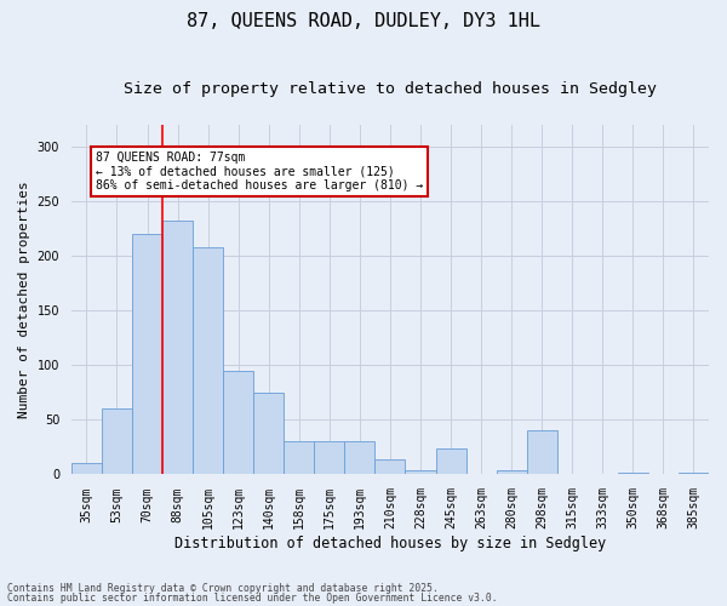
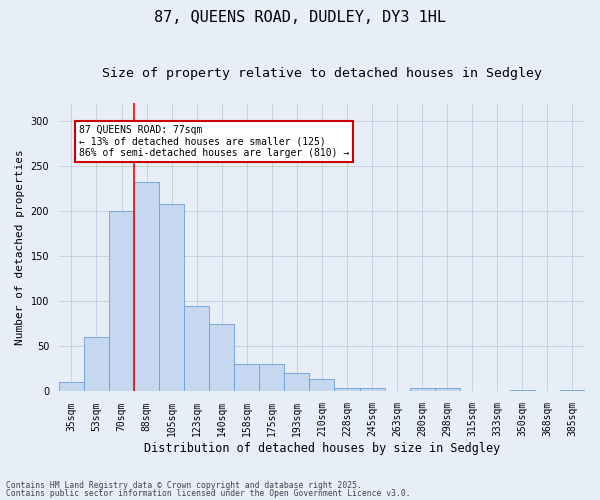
70sqm: 220 -> 200
193sqm: 30 -> 20
245sqm: 24 -> 4
298sqm: 40 -> 4
